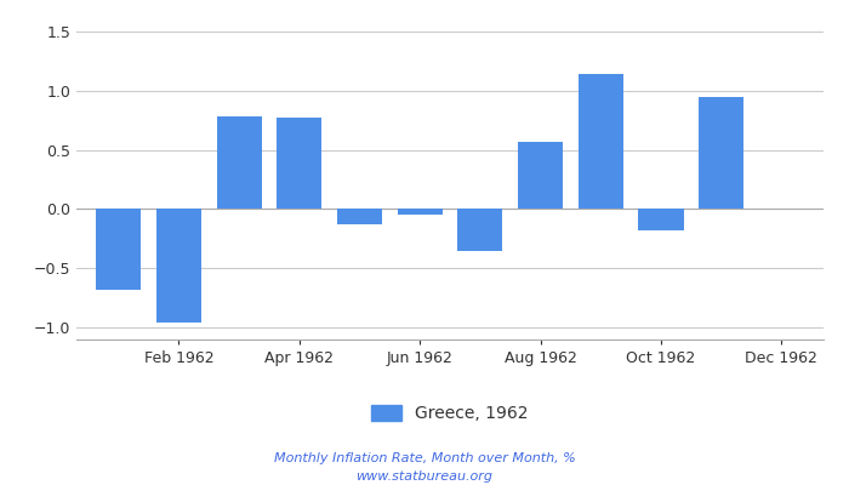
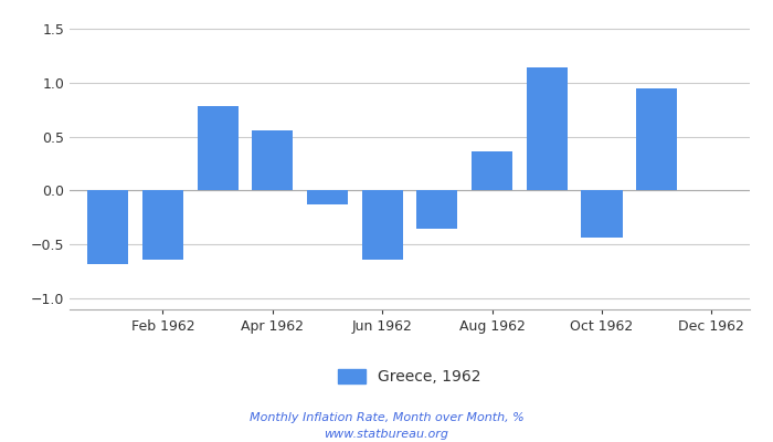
Feb 1962: -0.96 -> -0.64
Apr 1962: 0.77 -> 0.56
Jun 1962: -0.05 -> -0.64
Aug 1962: 0.57 -> 0.36
Oct 1962: -0.18 -> -0.44
